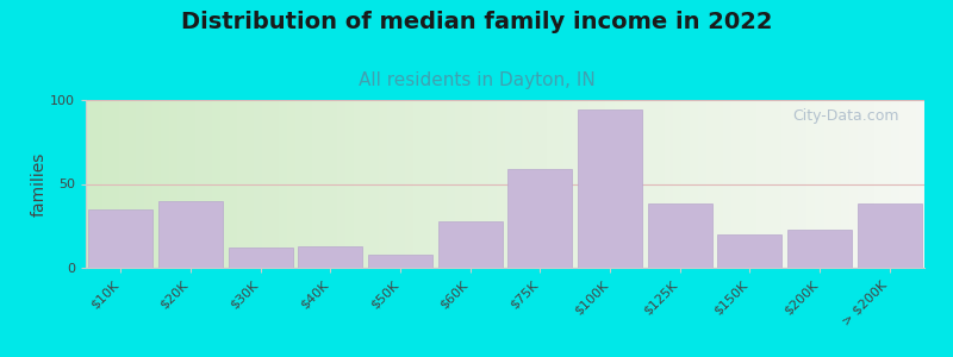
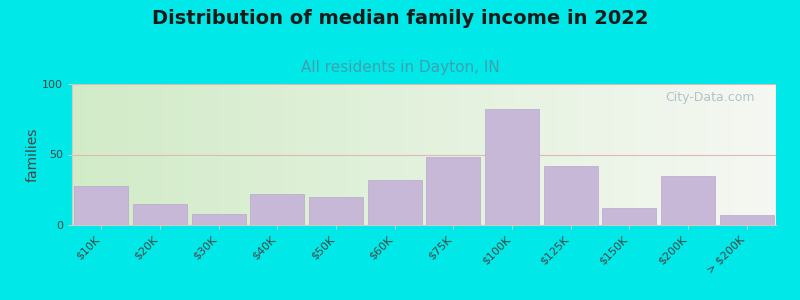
$10K: 35 -> 28
$20K: 40 -> 15
$30K: 12 -> 8
$40K: 13 -> 22
$50K: 8 -> 20
$60K: 28 -> 32
$75K: 59 -> 48
$100K: 94 -> 82
$125K: 38 -> 42
$150K: 20 -> 12
$200K: 23 -> 35
> $200K: 38 -> 7
